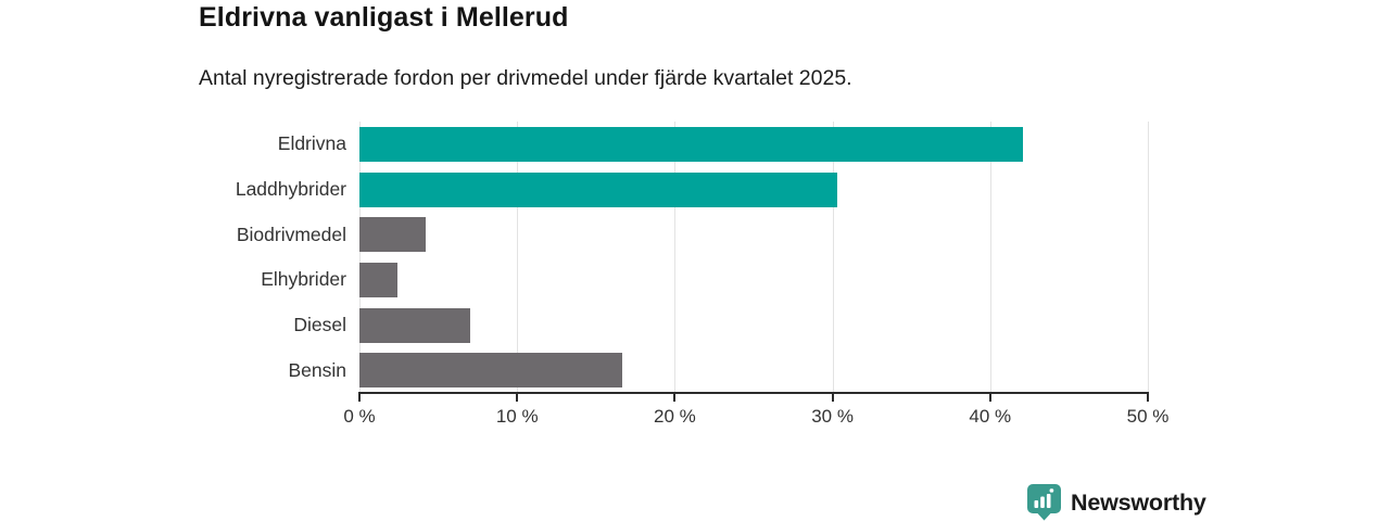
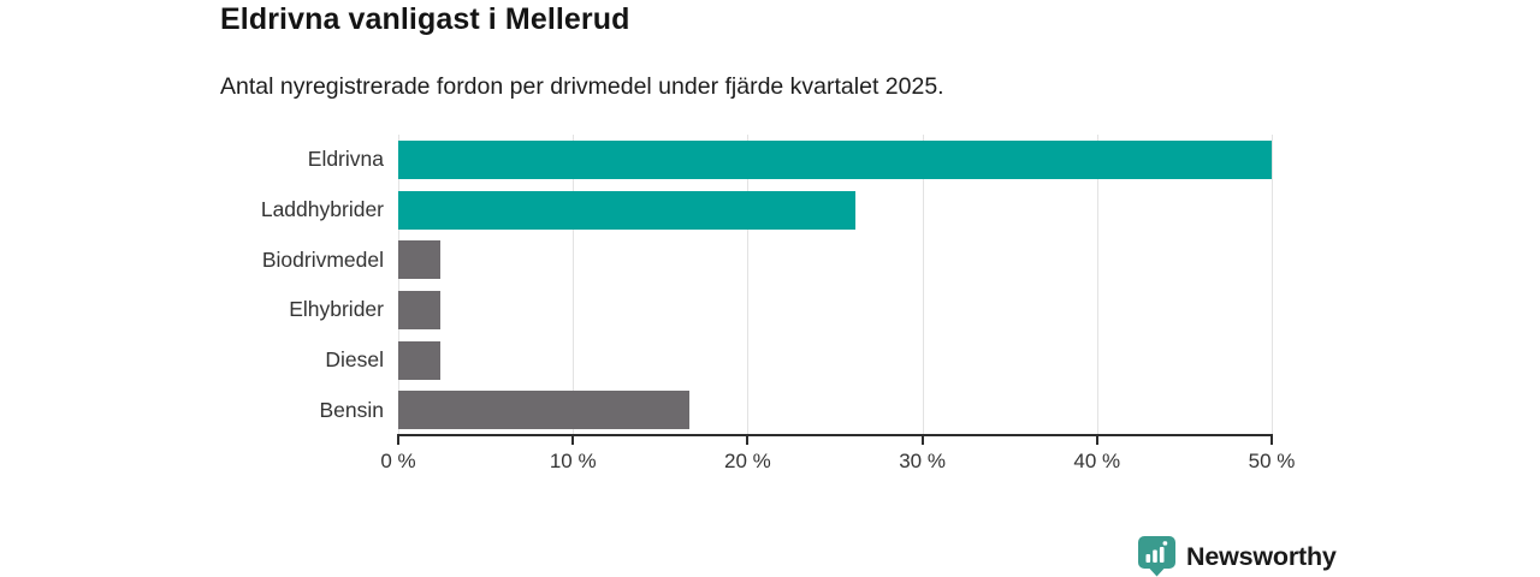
Eldrivna: 42.1% -> 50.0%
Laddhybrider: 30.3% -> 26.2%
Biodrivmedel: 4.2% -> 2.4%
Diesel: 7.0% -> 2.4%
